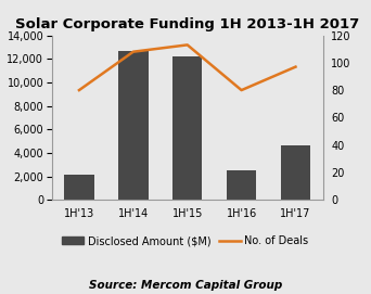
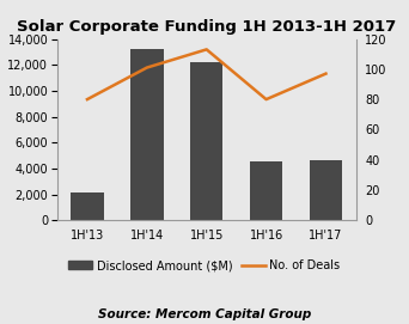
Disclosed Amount ($M)/1H'14: 12,700 -> 13,200
No. of Deals/1H'14: 108 -> 101
Disclosed Amount ($M)/1H'16: 2,500 -> 4,600
